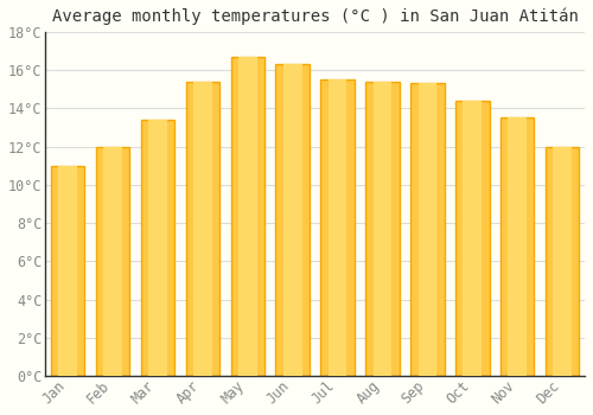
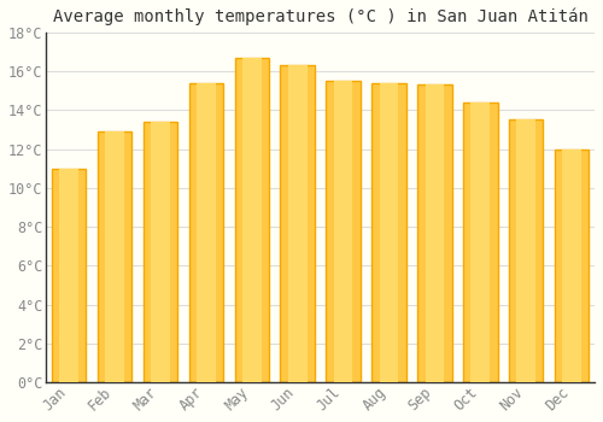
Feb: 12.0°C -> 12.9°C
